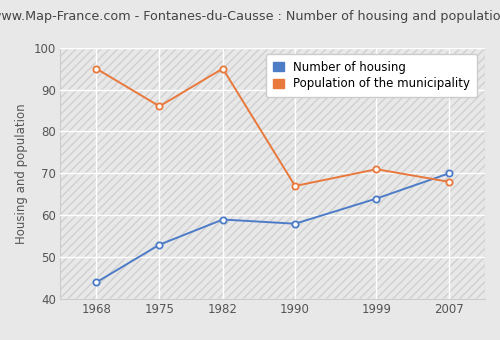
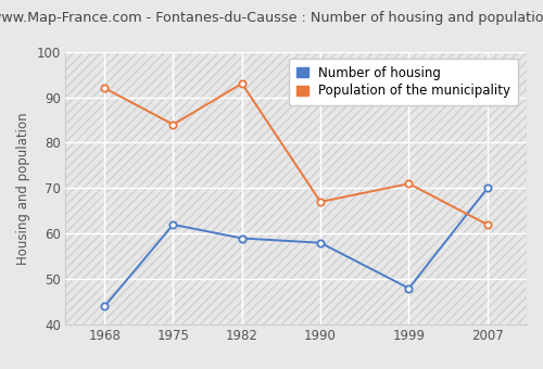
Population of the municipality/1968: 95 -> 92
Number of housing/1975: 53 -> 62
Population of the municipality/1975: 86 -> 84
Population of the municipality/1982: 95 -> 93
Number of housing/1999: 64 -> 48
Population of the municipality/2007: 68 -> 62
